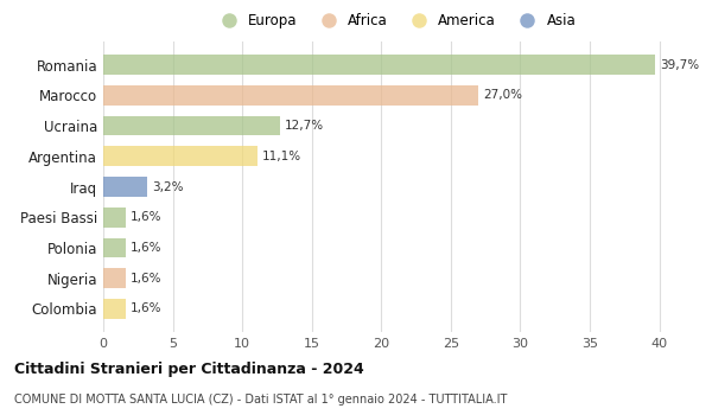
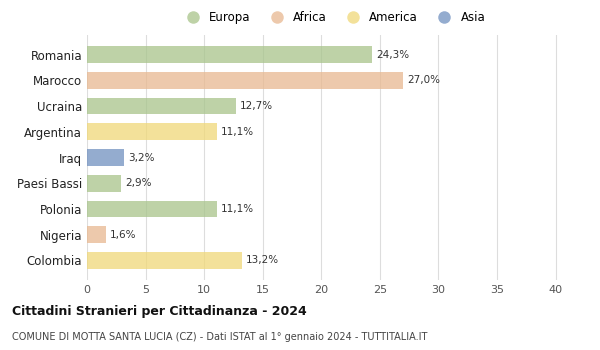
Romania: 39,7% -> 24,3%
Paesi Bassi: 1,6% -> 2,9%
Polonia: 1,6% -> 11,1%
Colombia: 1,6% -> 13,2%
